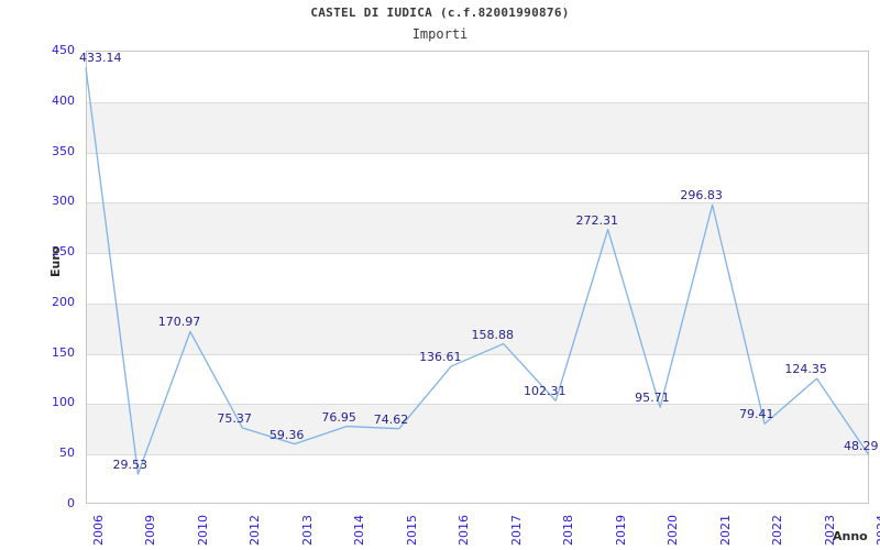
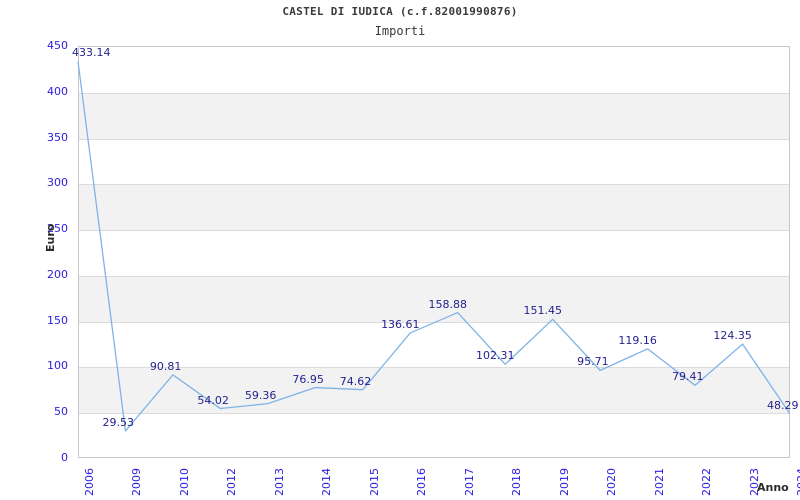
2010: 170.97 -> 90.81
2012: 75.37 -> 54.02
2019: 272.31 -> 151.45
2021: 296.83 -> 119.16
